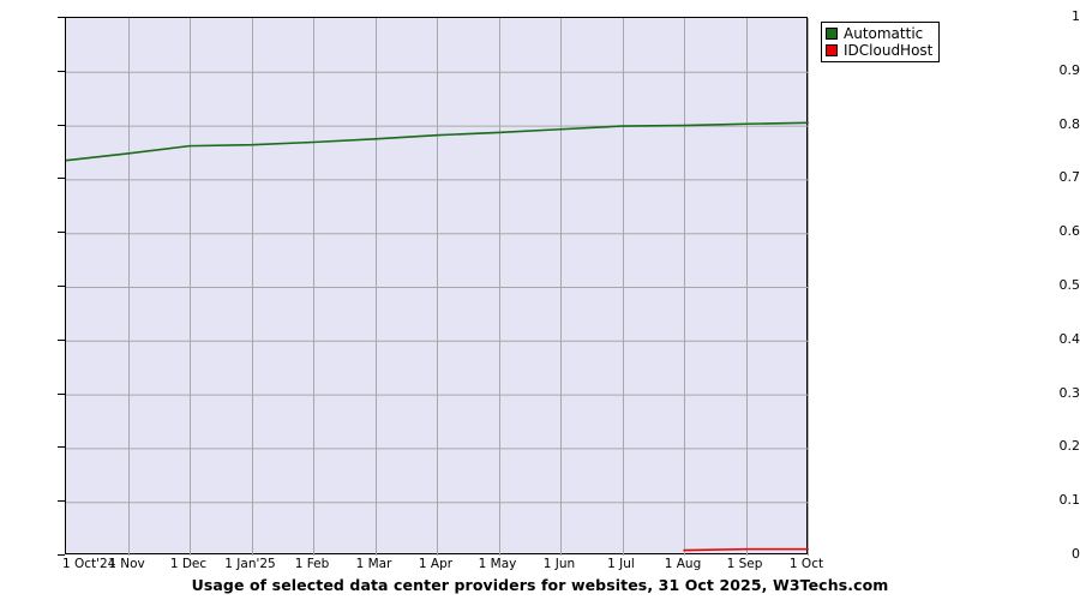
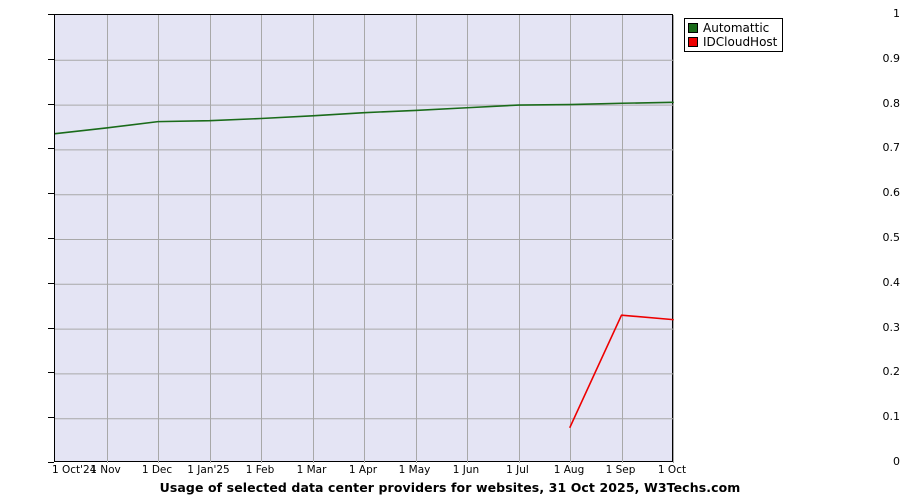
IDCloudHost/1 Aug: 0.01 -> 0.08
IDCloudHost/1 Sep: 0.01 -> 0.33
IDCloudHost/1 Oct: 0.01 -> 0.32
